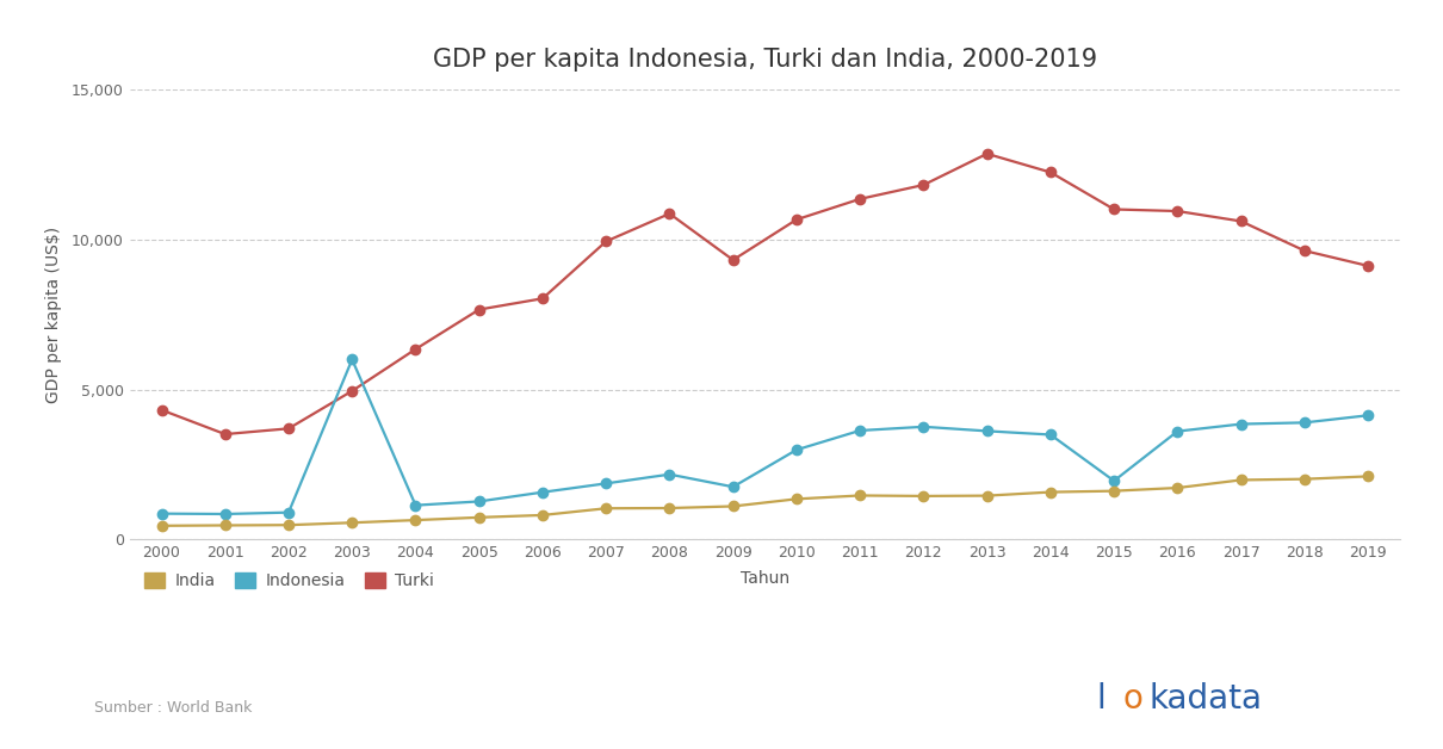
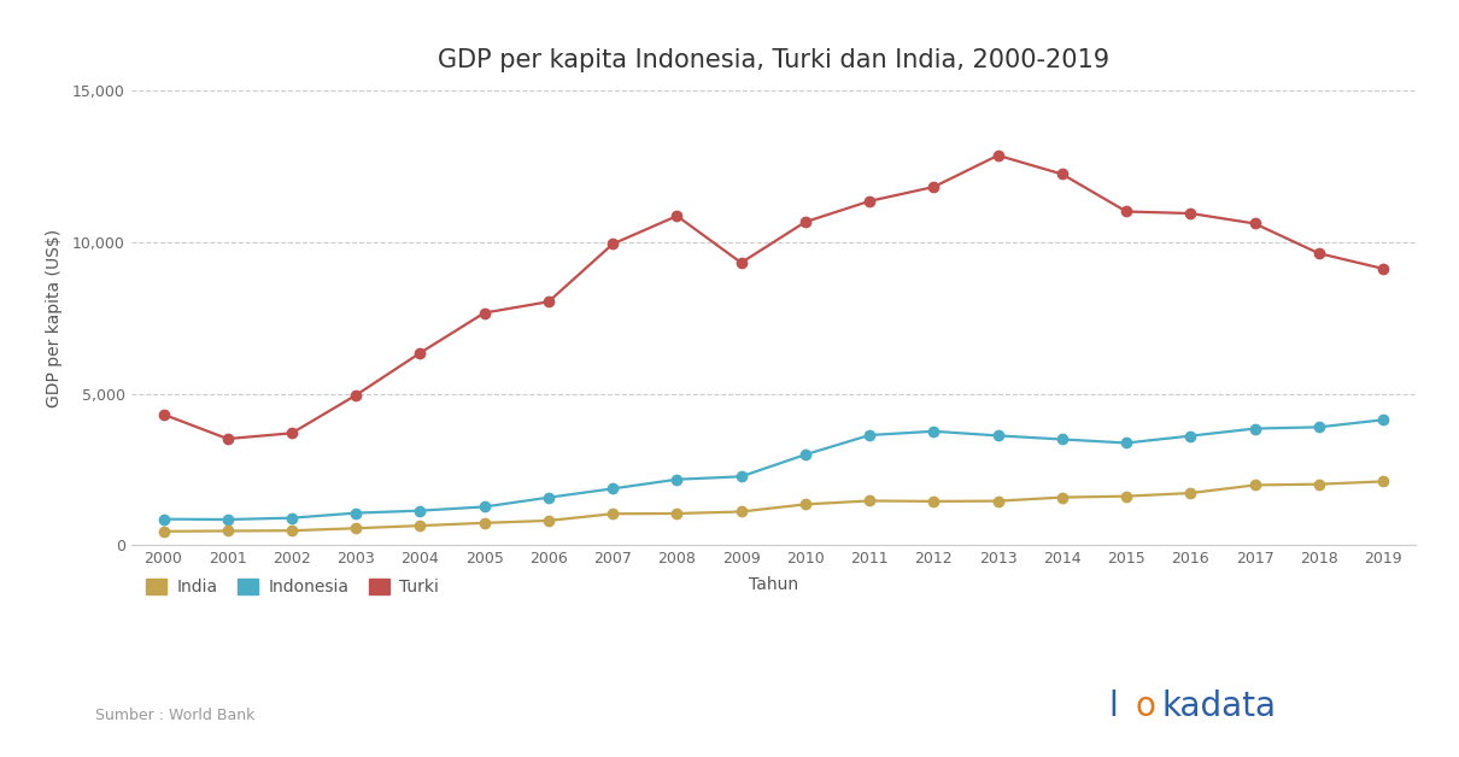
Indonesia/2003: 6,000 -> 1,060
Indonesia/2009: 1,750 -> 2,260
Indonesia/2015: 1,950 -> 3,370
